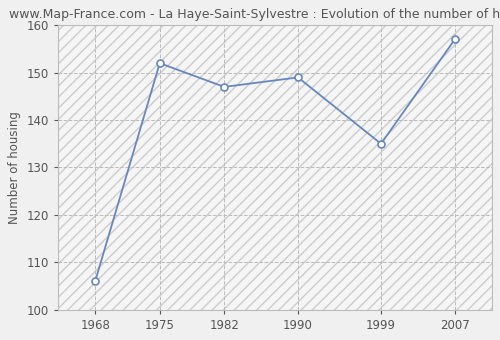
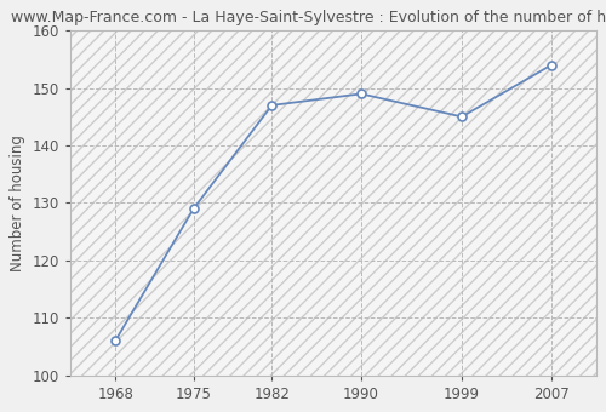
1975: 152 -> 129
1999: 135 -> 145
2007: 157 -> 154
